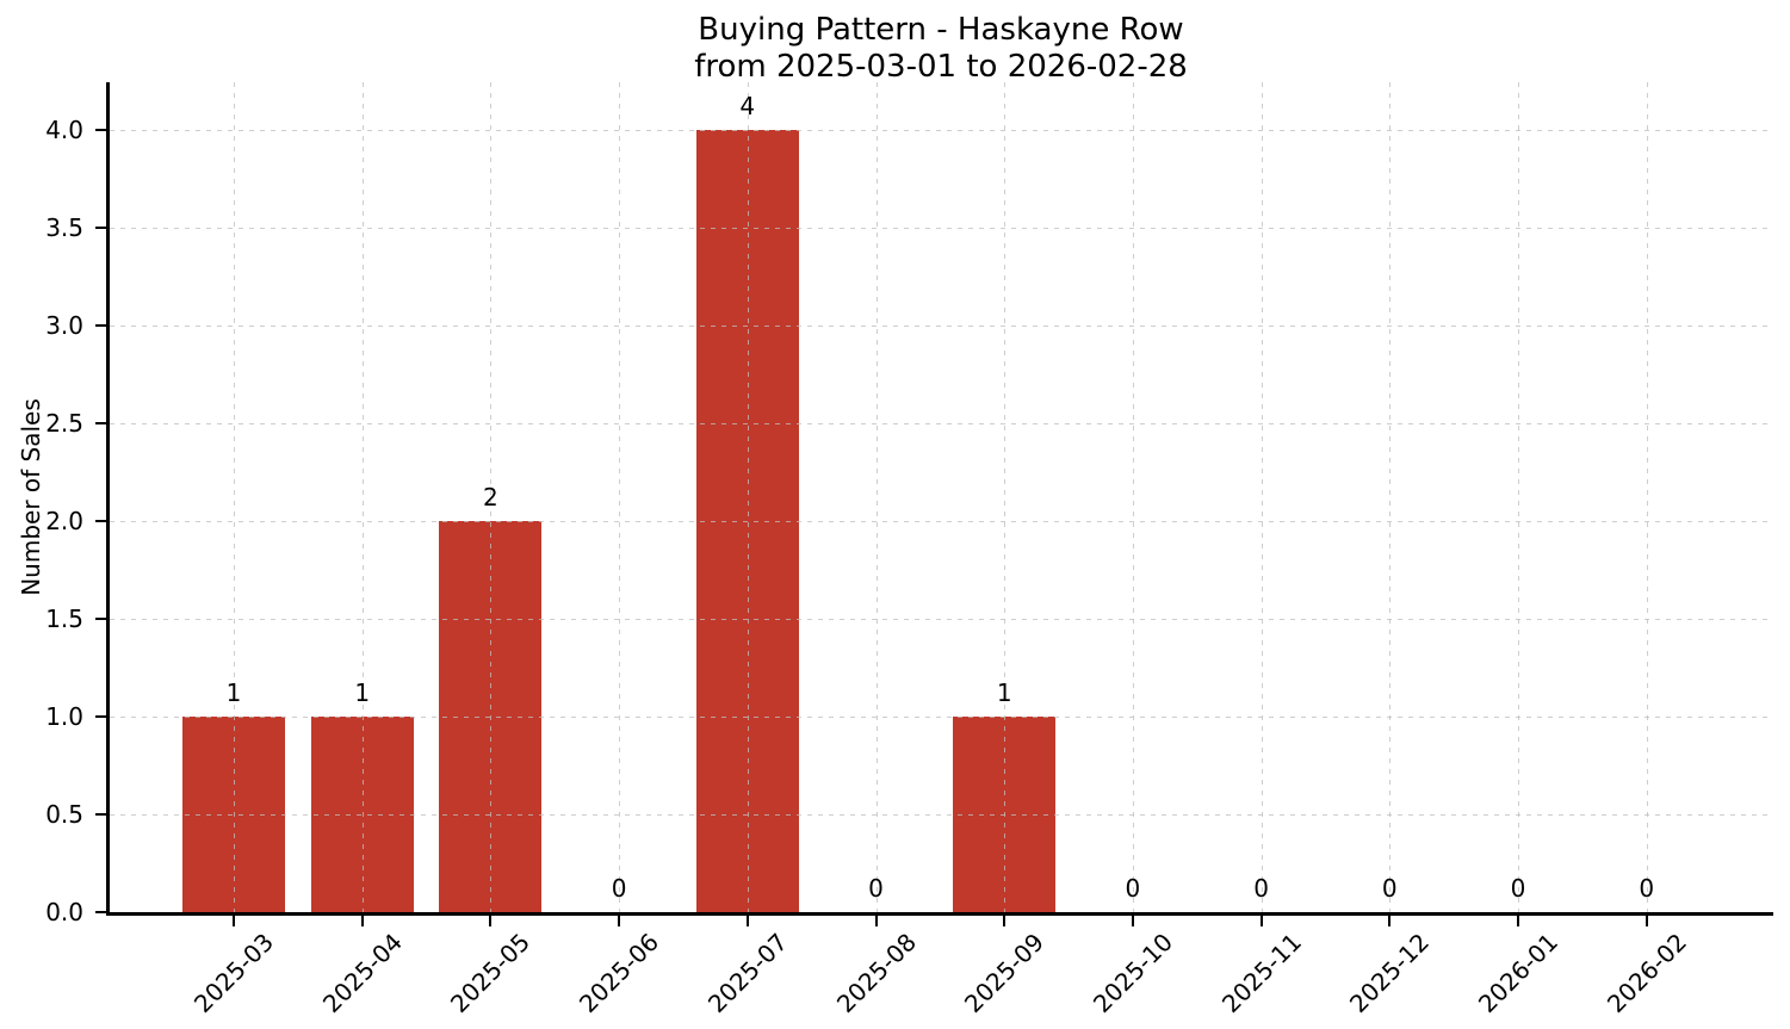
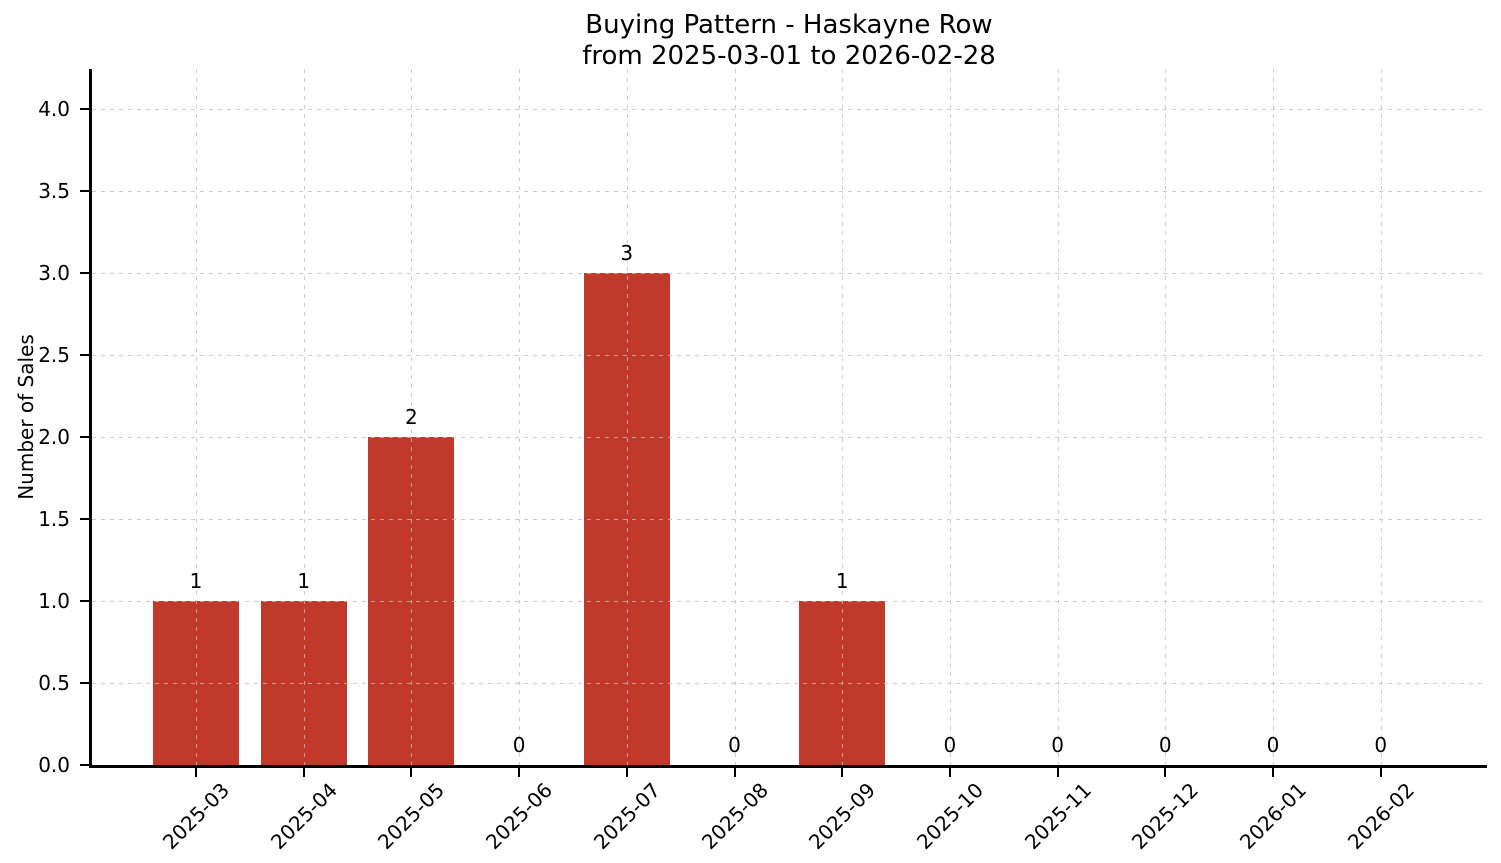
2025-07: 4 -> 3
